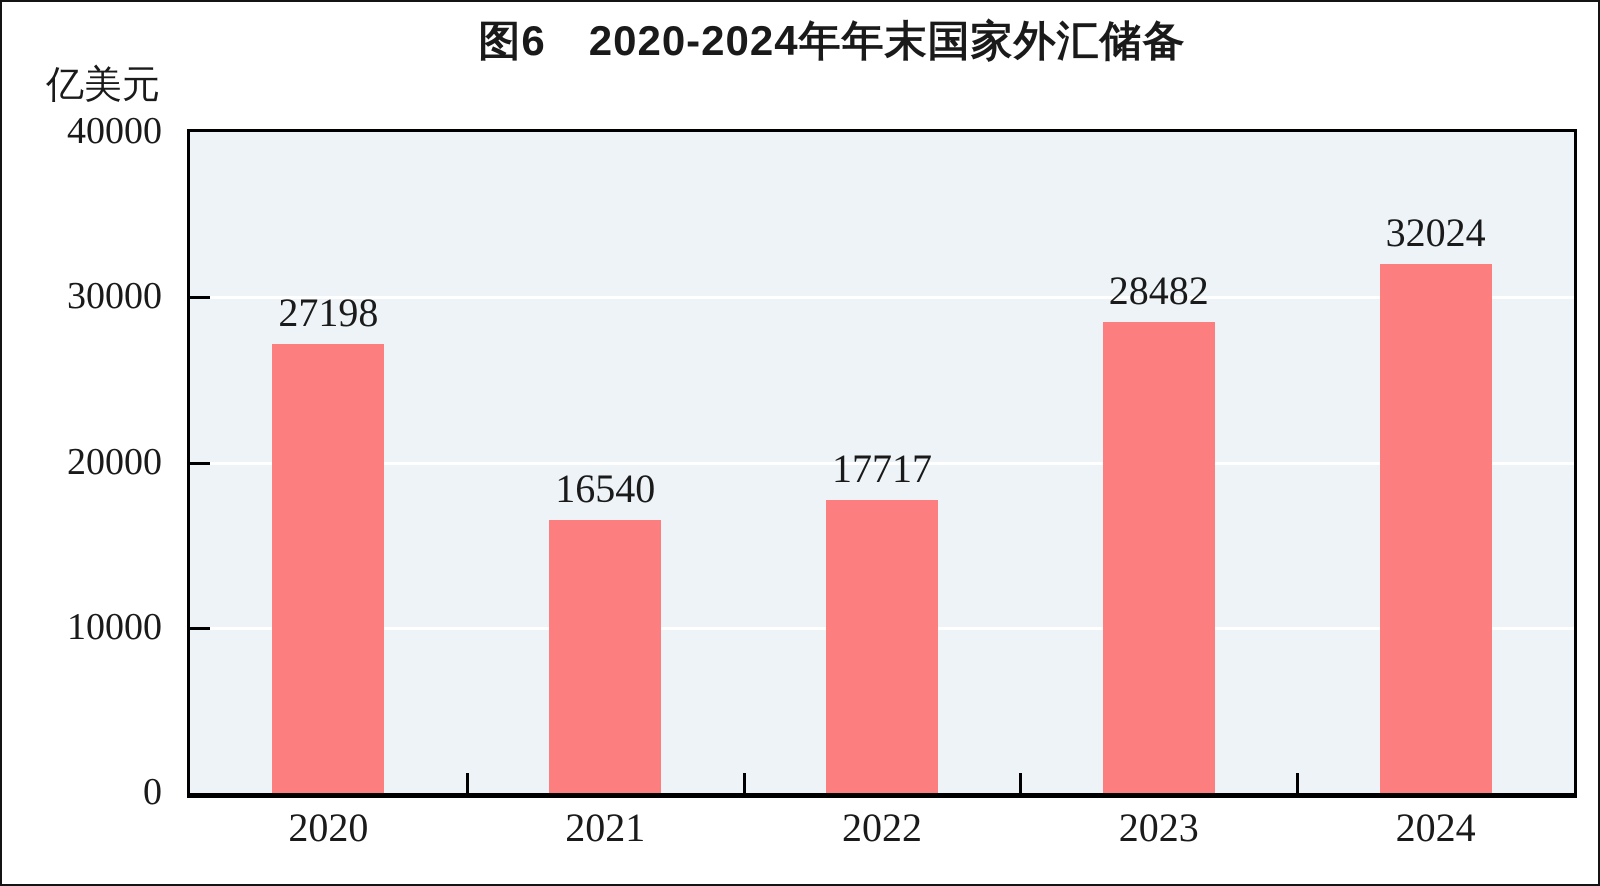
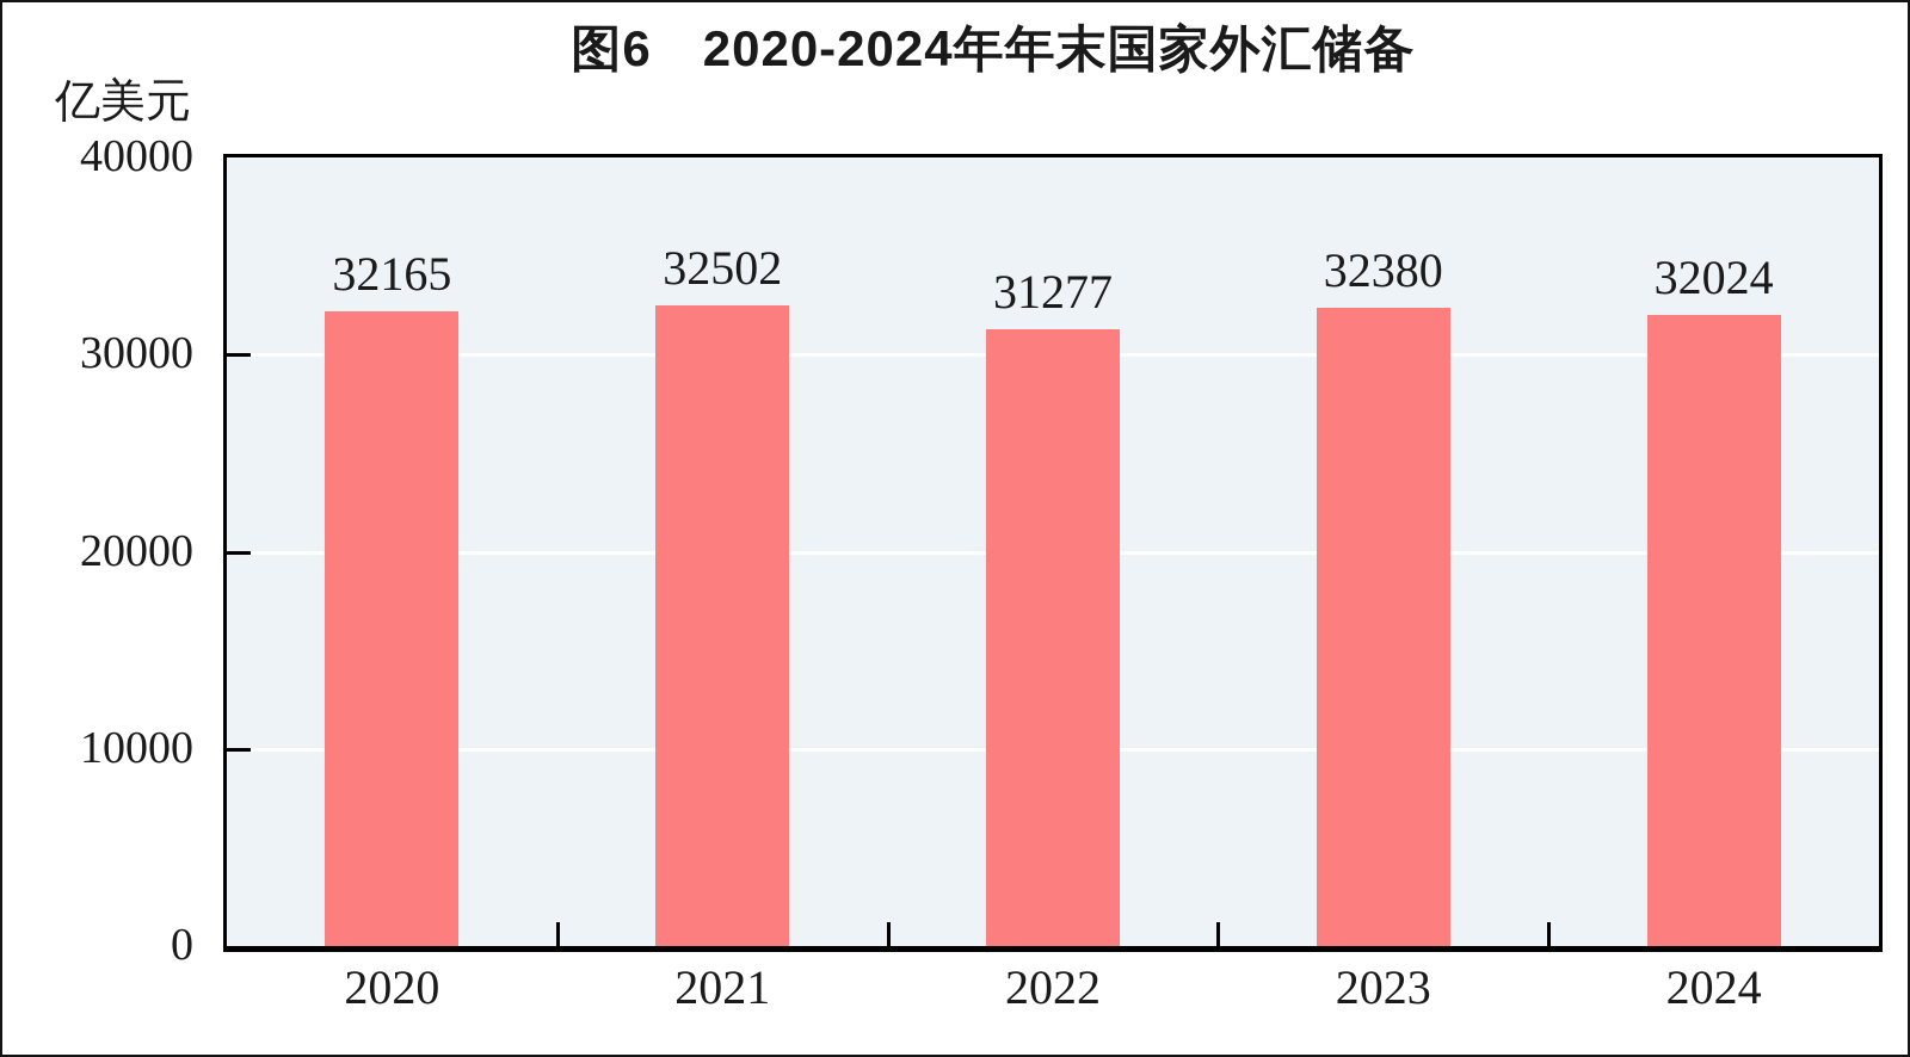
2020: 27198 -> 32165
2021: 16540 -> 32502
2022: 17717 -> 31277
2023: 28482 -> 32380
